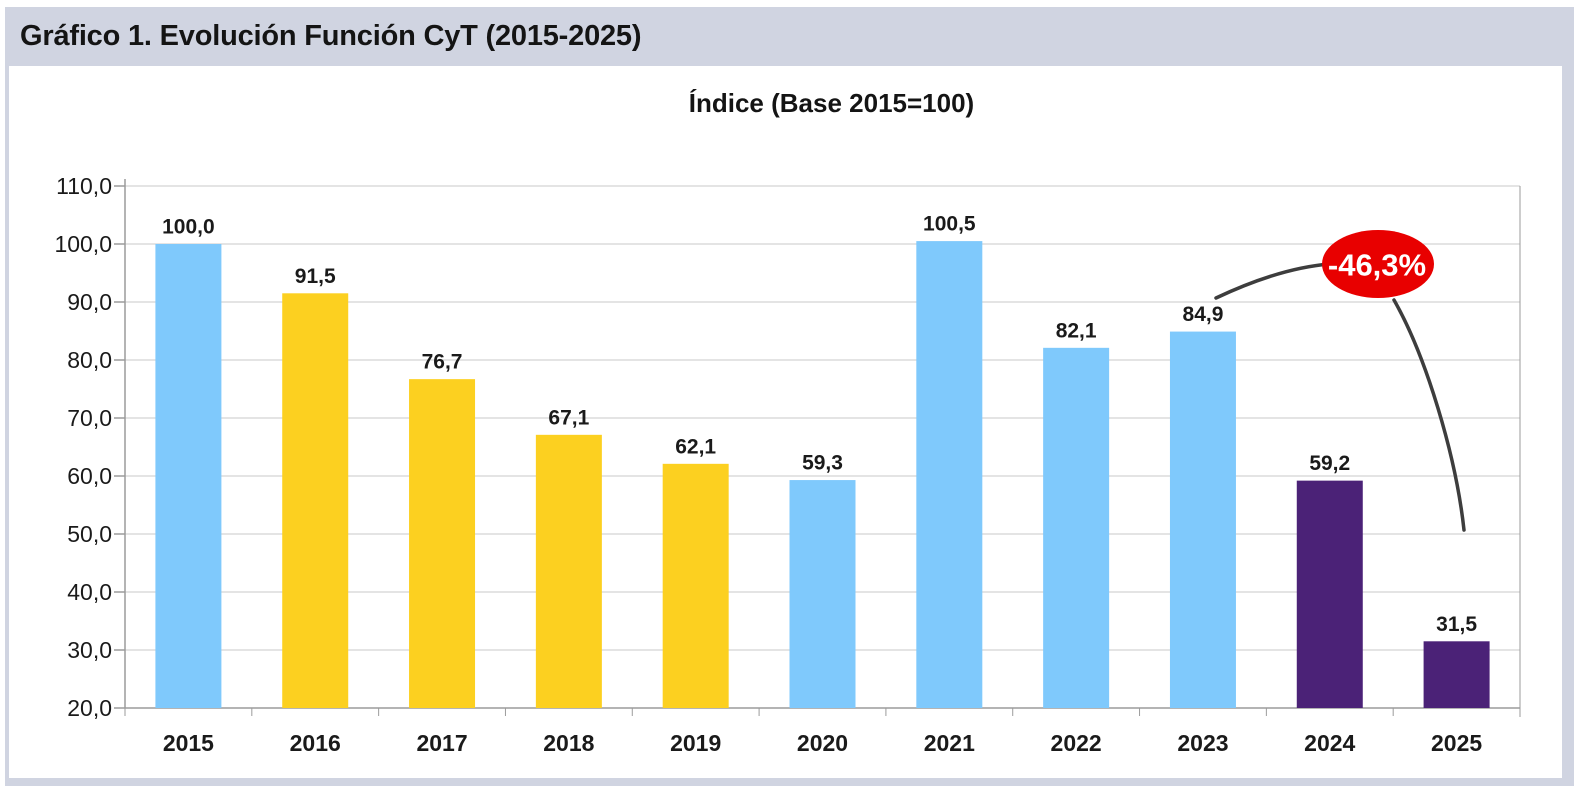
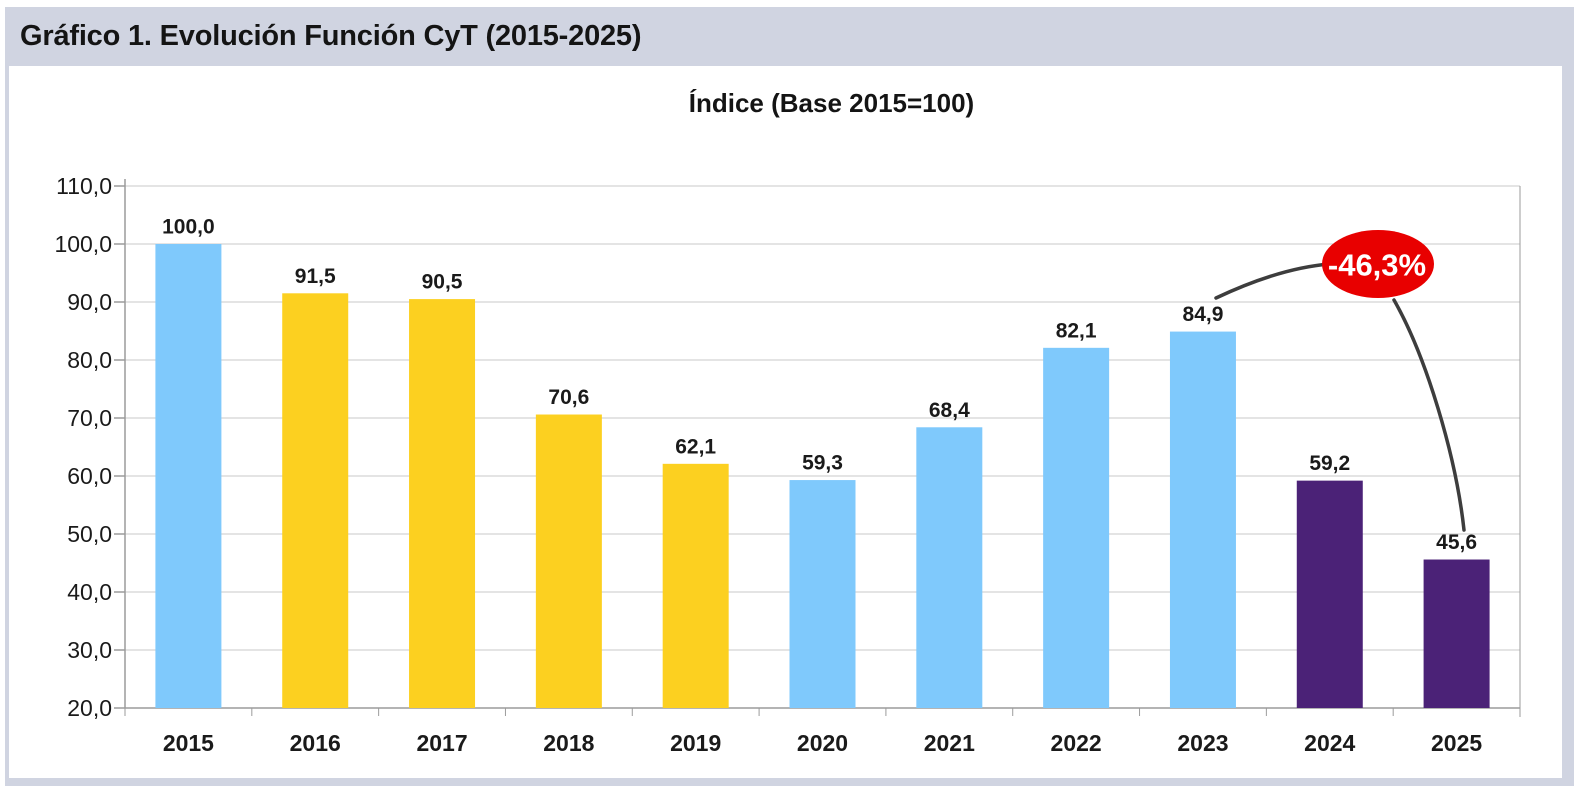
2017: 76,7 -> 90,5
2018: 67,1 -> 70,6
2021: 100,5 -> 68,4
2025: 31,5 -> 45,6
